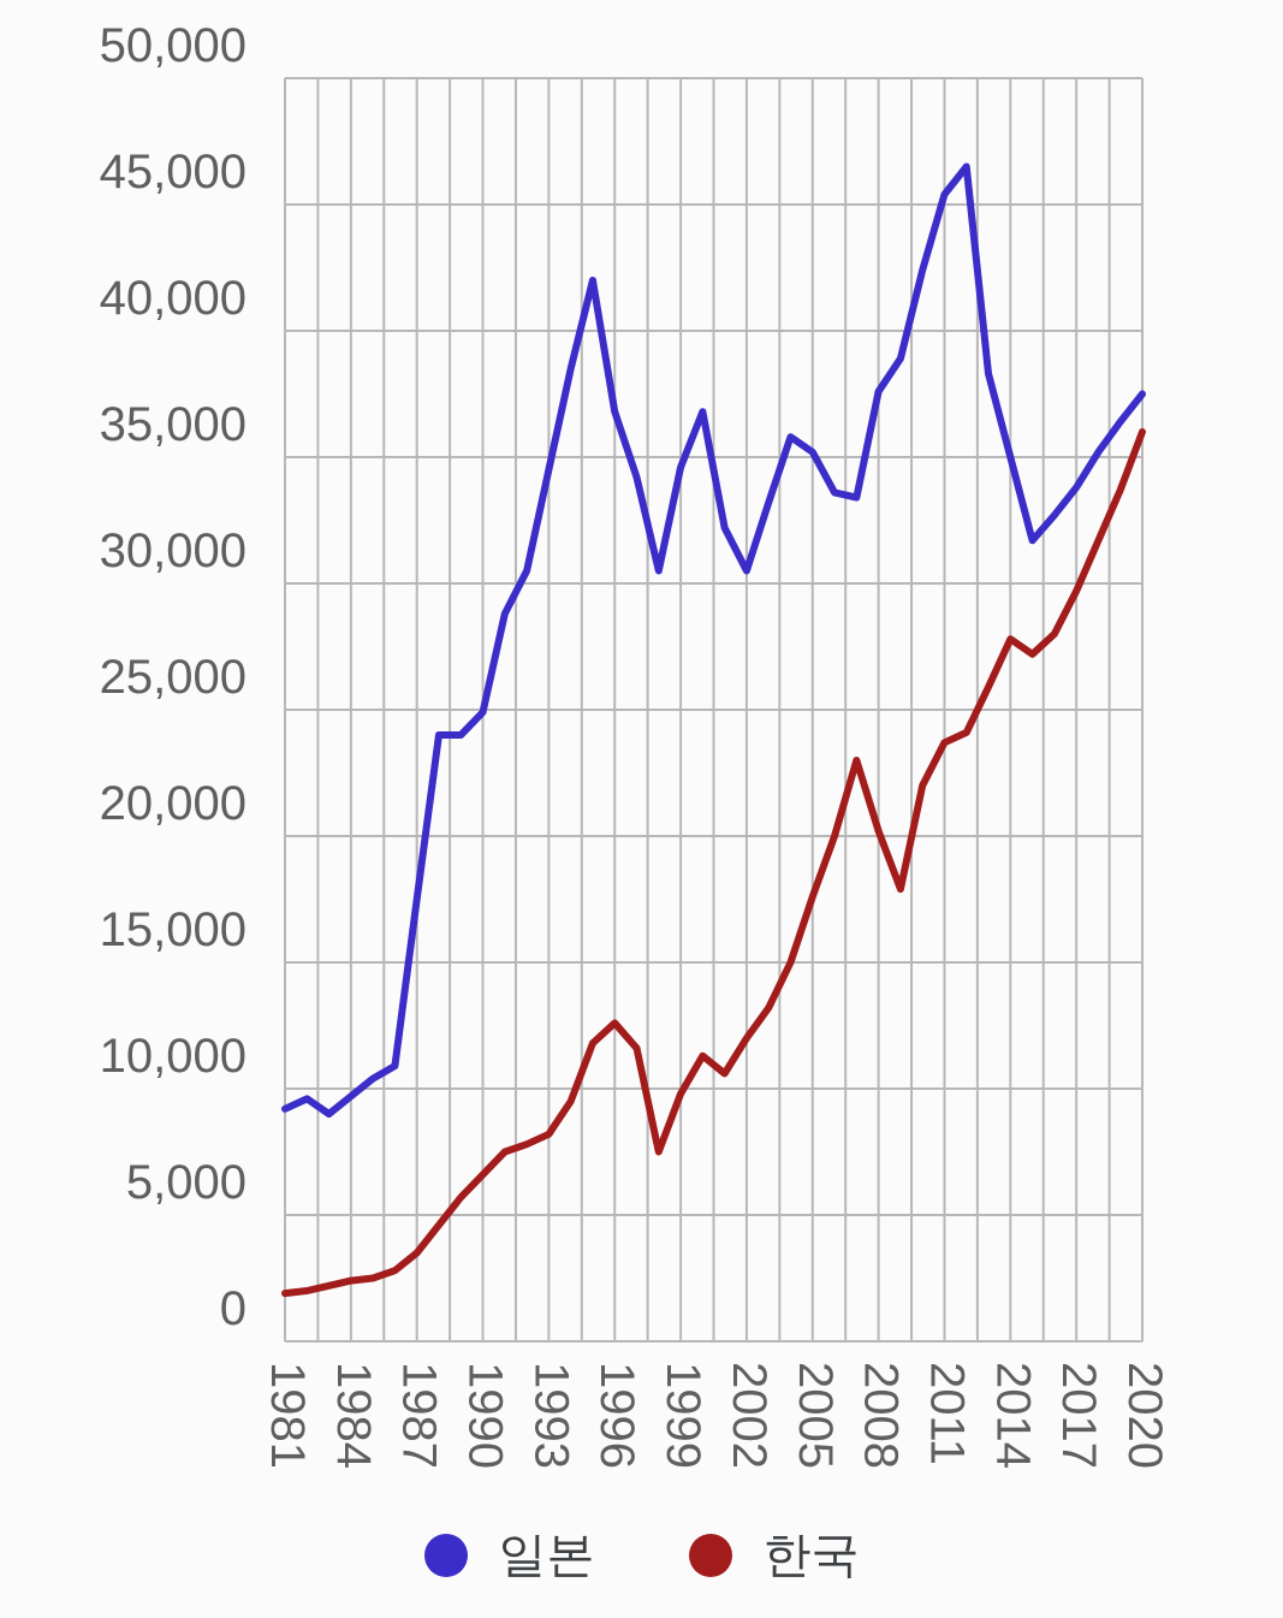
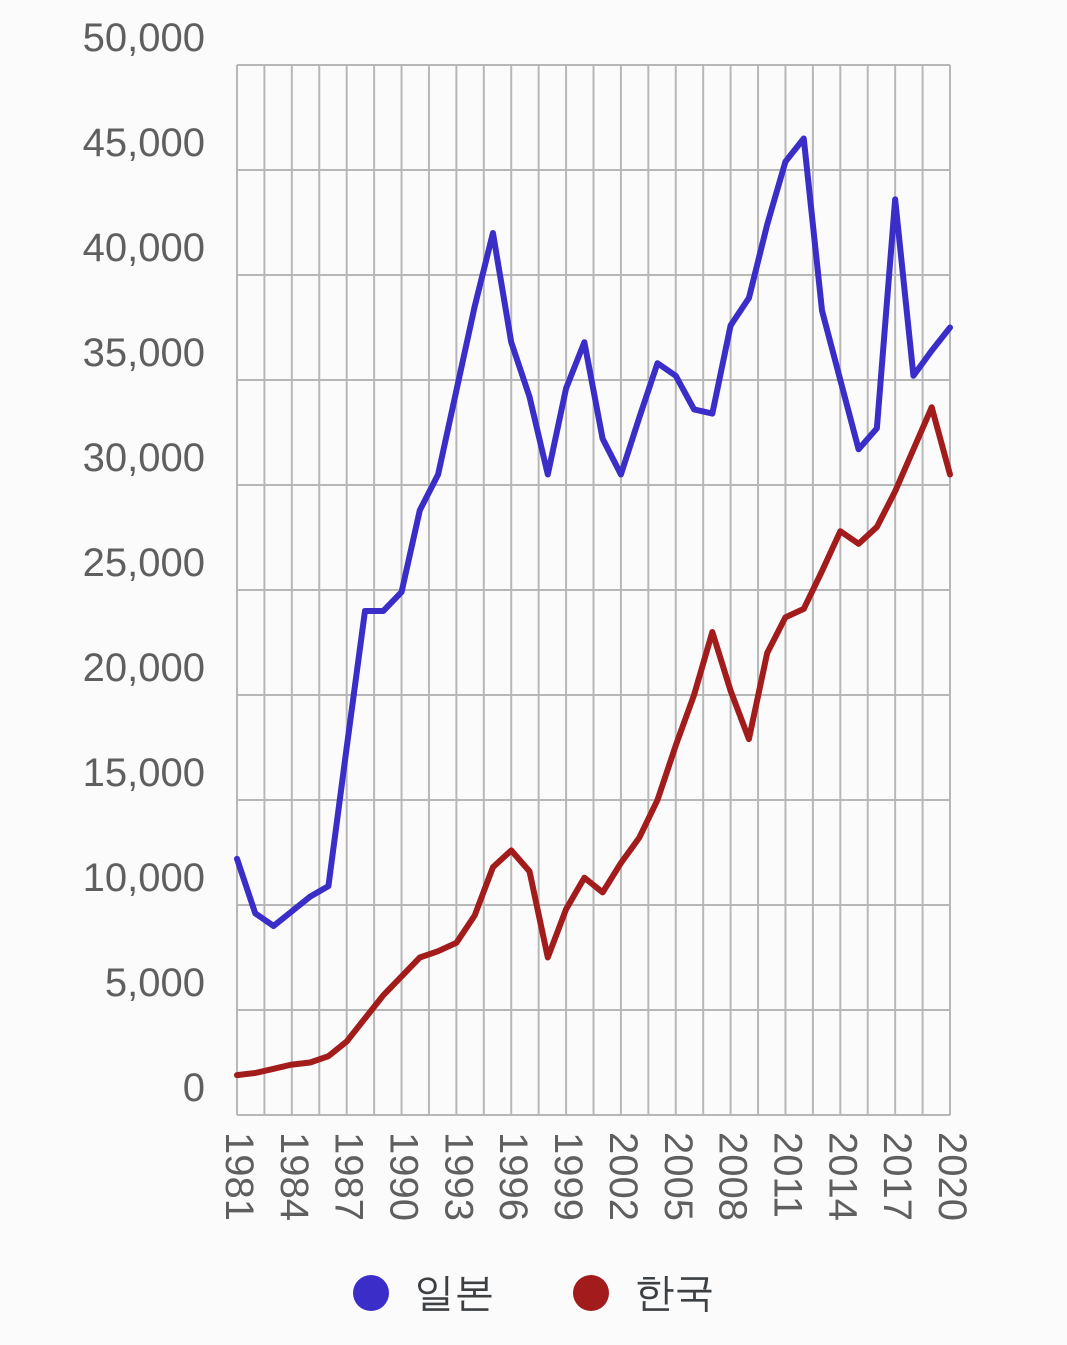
일본/1981: 9200 -> 12200
일본/2017: 33800 -> 43600
한국/2020: 36000 -> 30500
